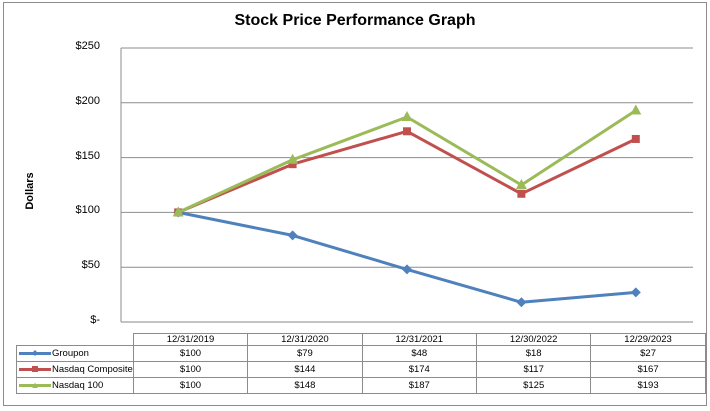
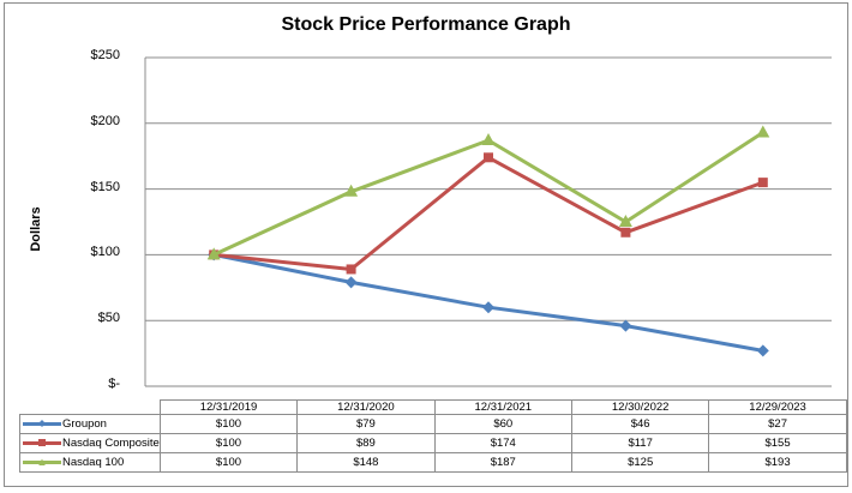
Nasdaq Composite/12/31/2020: $144 -> $89
Groupon/12/31/2021: $48 -> $60
Groupon/12/30/2022: $18 -> $46
Nasdaq Composite/12/29/2023: $167 -> $155
